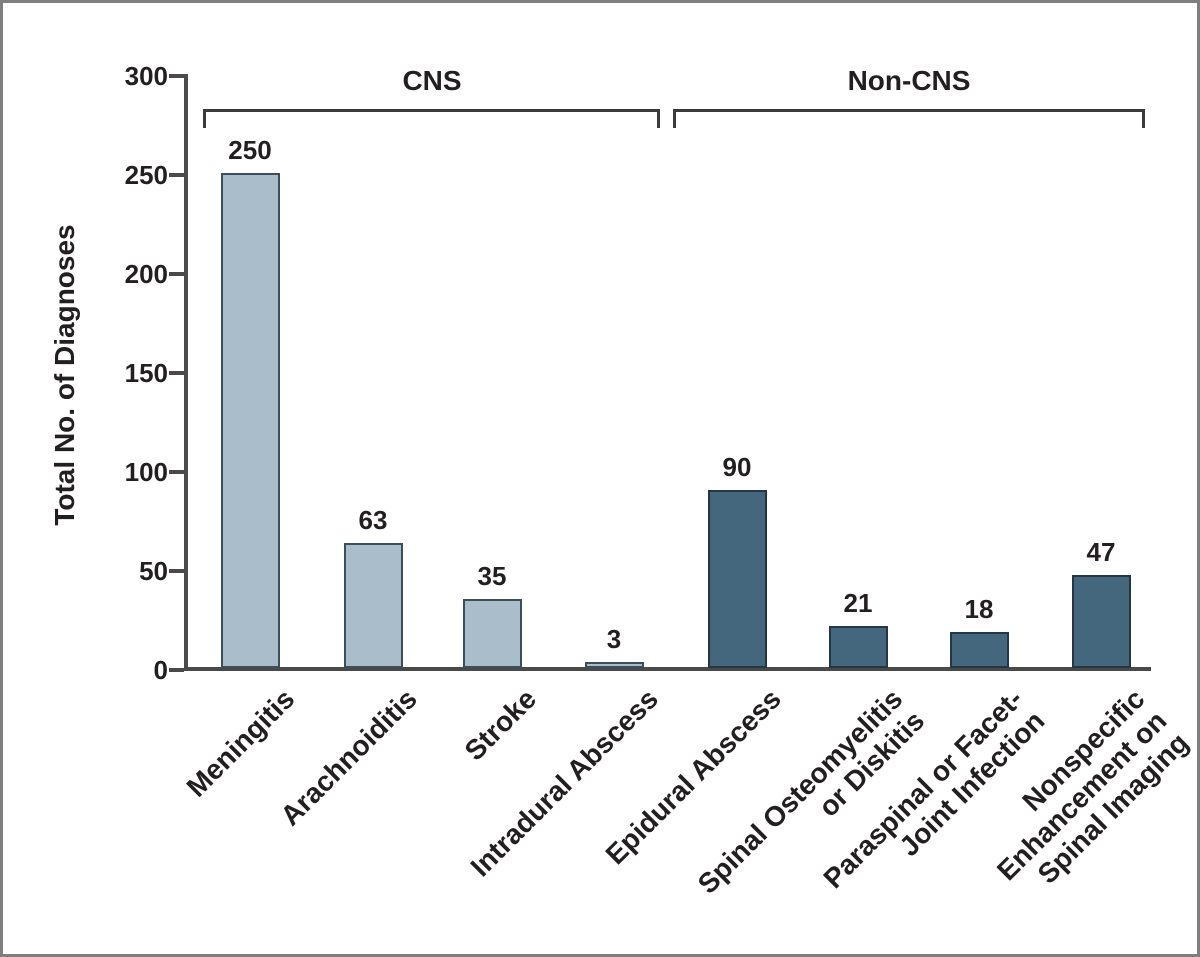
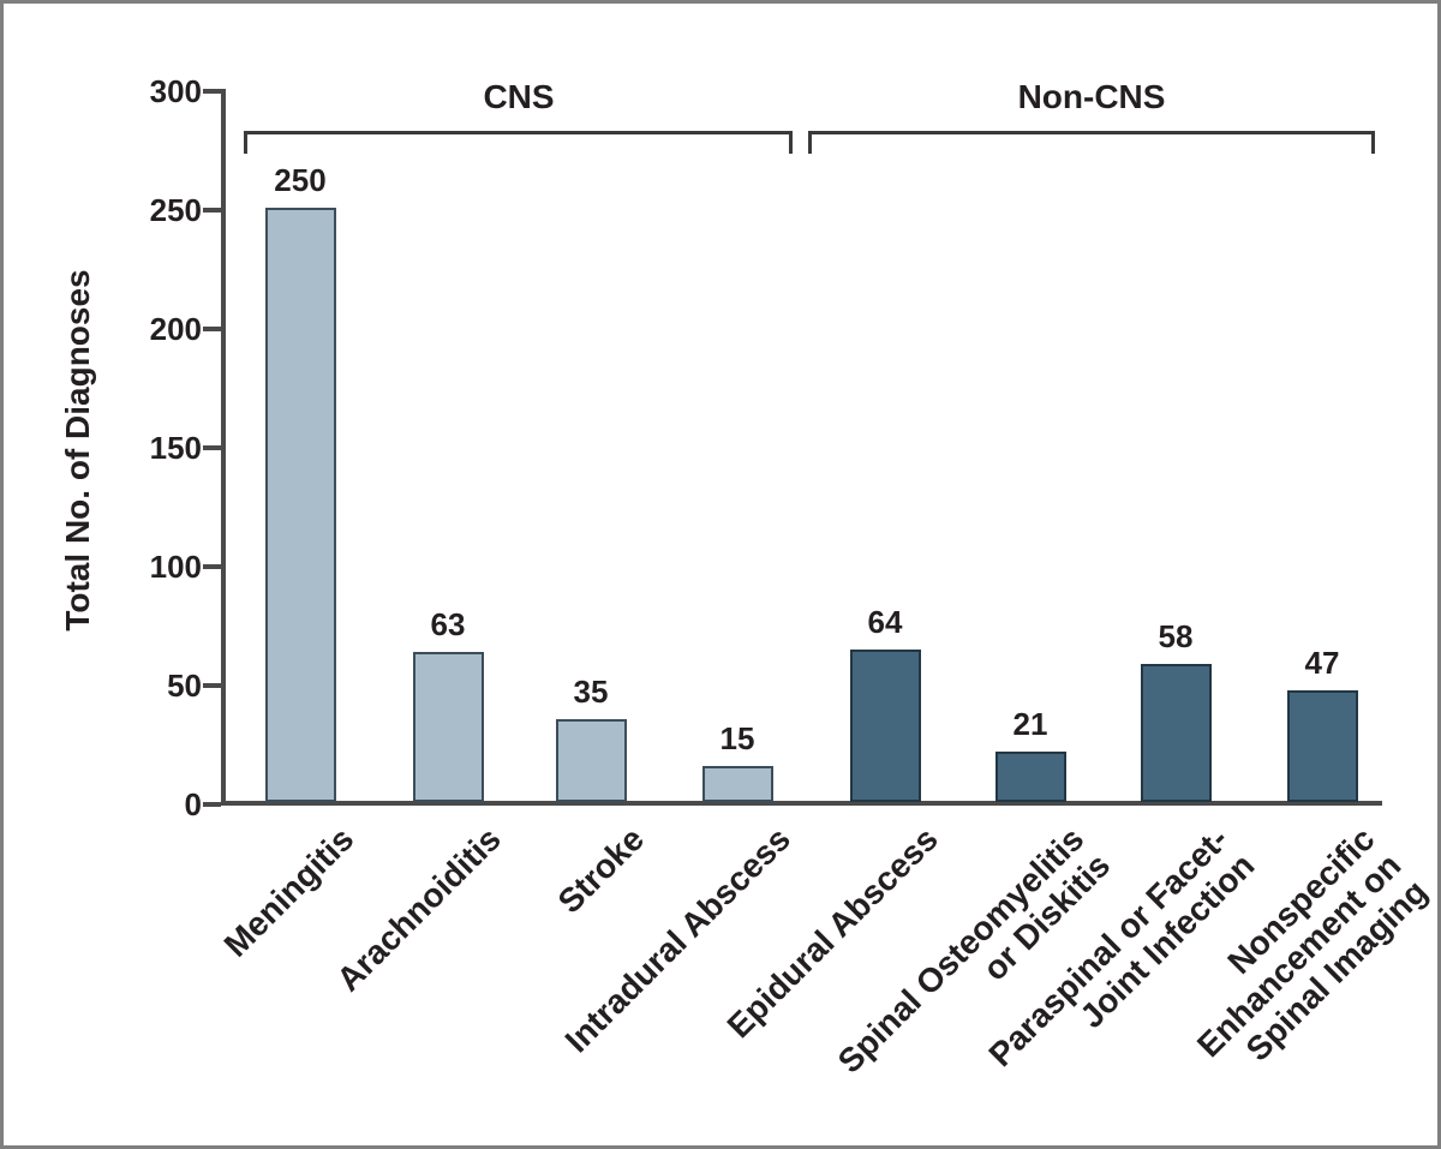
Intradural Abscess: 3 -> 15
Epidural Abscess: 90 -> 64
Paraspinal or Facet-Joint Infection: 18 -> 58
